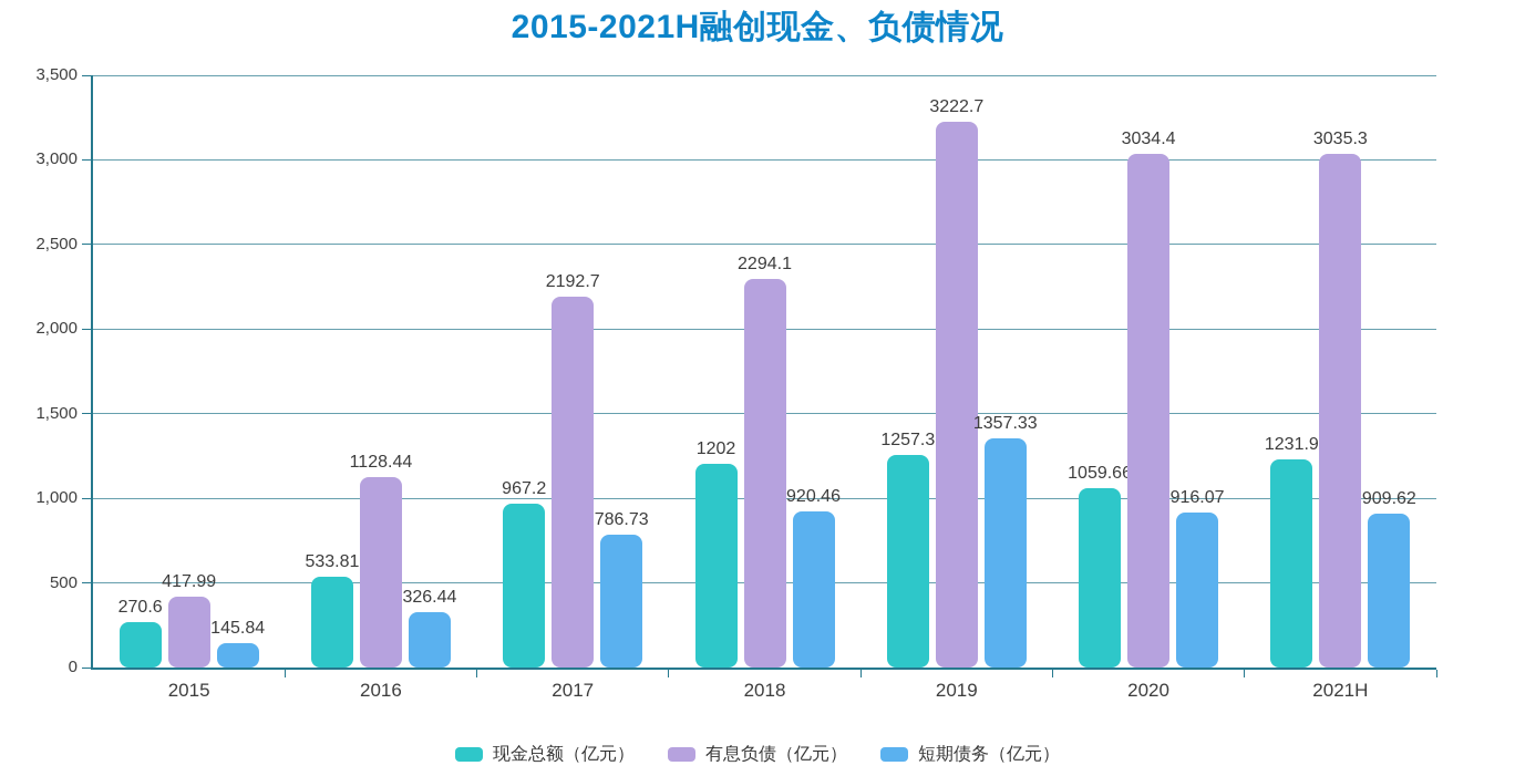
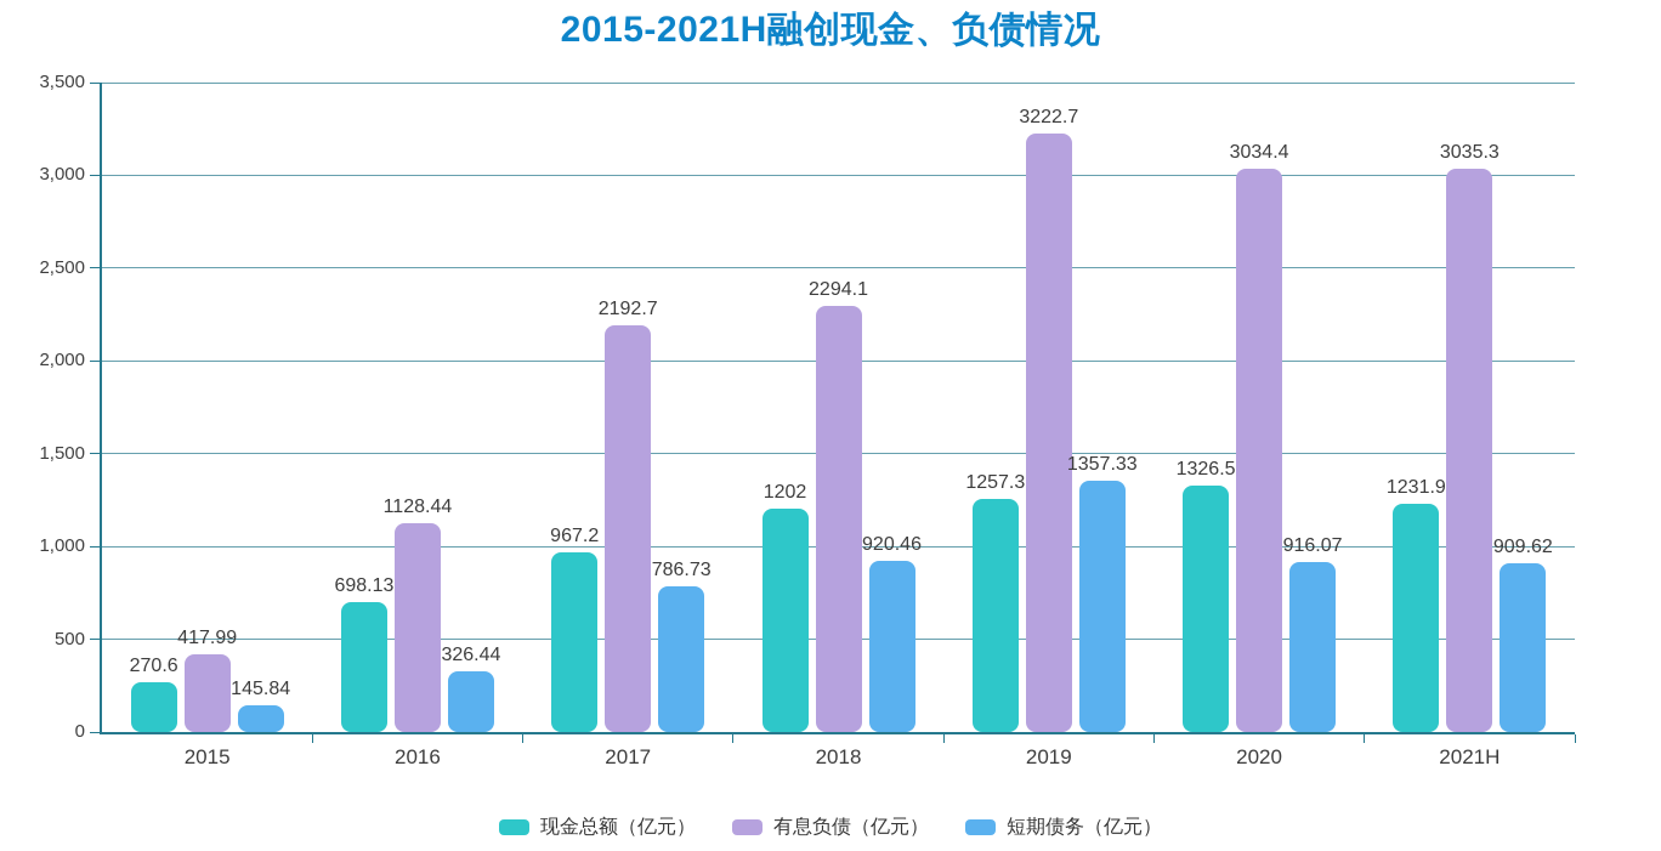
现金总额（亿元）/2016: 533.81 -> 698.13
现金总额（亿元）/2020: 1059.66 -> 1326.5
